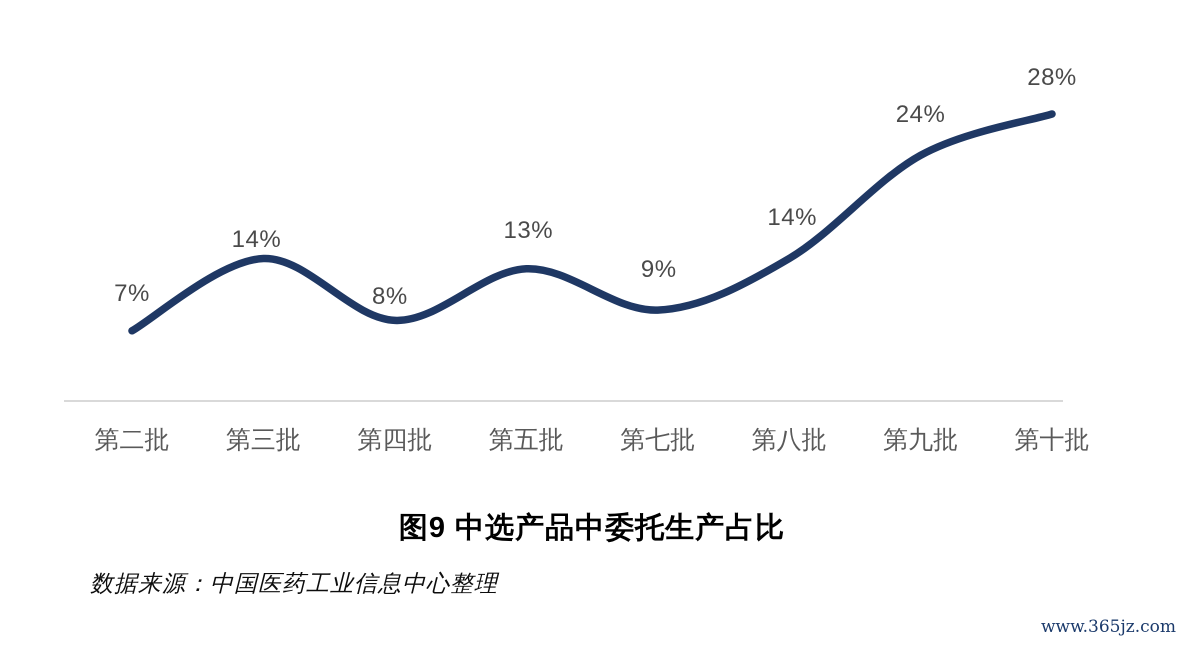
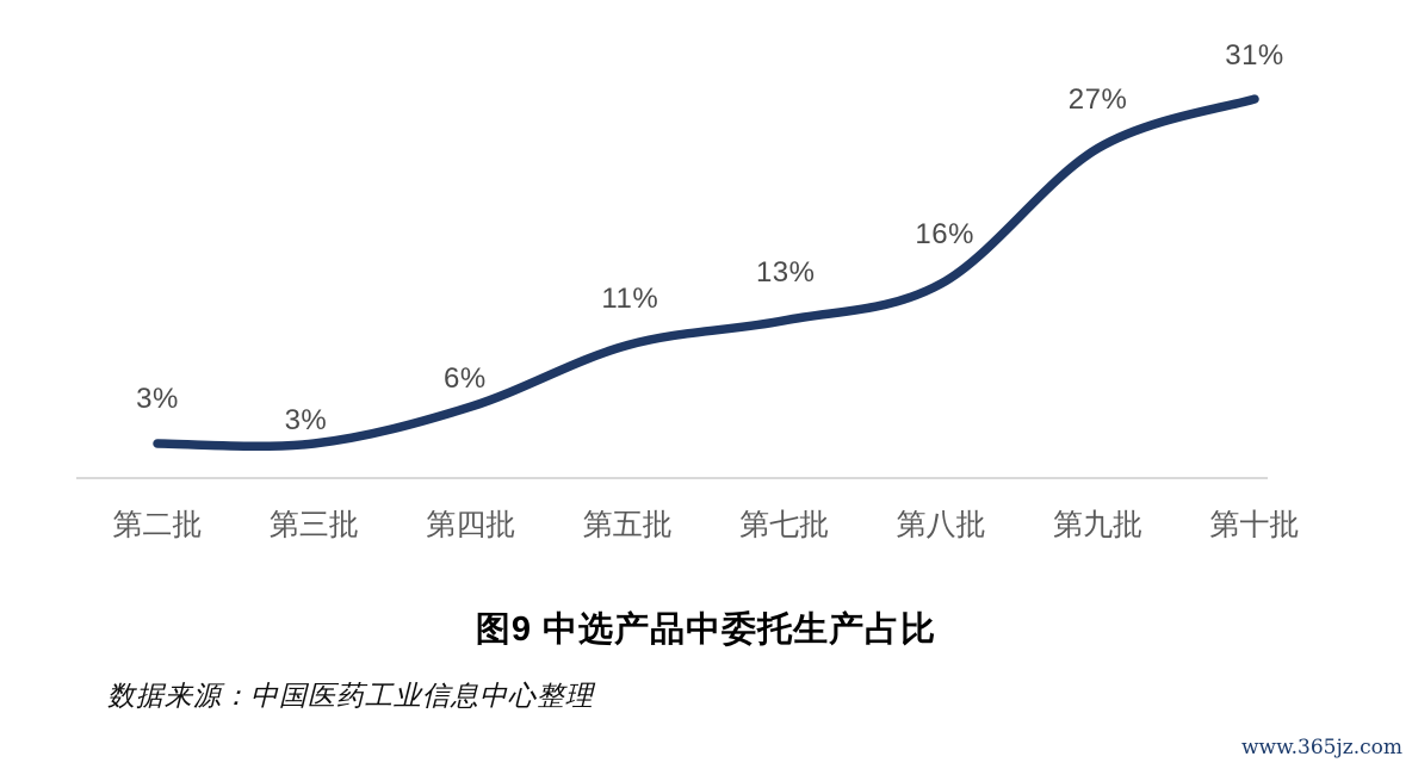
第二批: 7% -> 3%
第三批: 14% -> 3%
第四批: 8% -> 6%
第五批: 13% -> 11%
第七批: 9% -> 13%
第八批: 14% -> 16%
第九批: 24% -> 27%
第十批: 28% -> 31%
